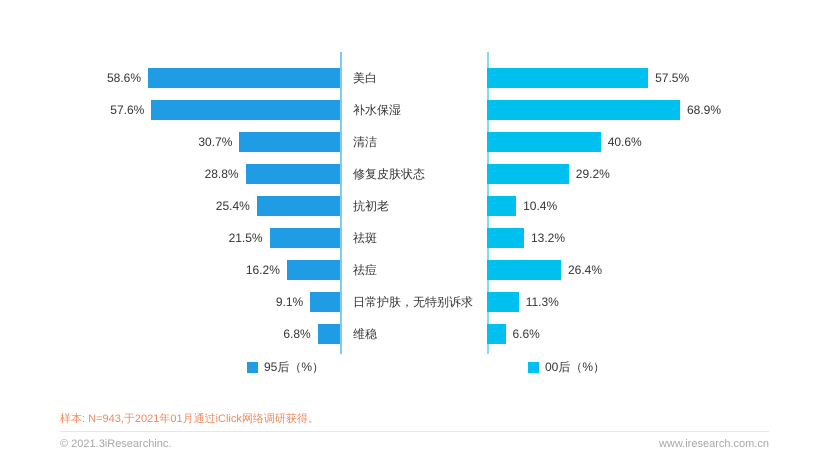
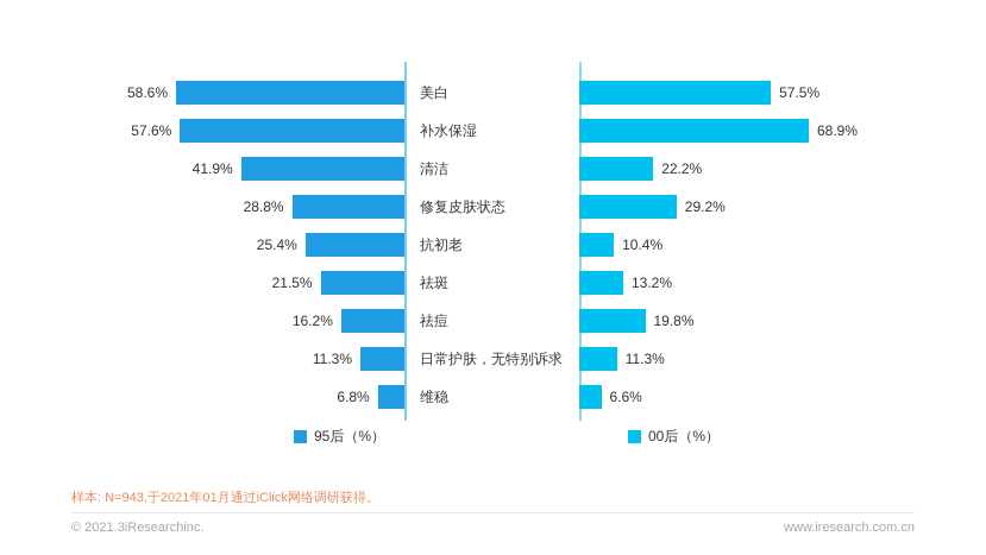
95后（%）/清洁: 30.7% -> 41.9%
00后（%）/清洁: 40.6% -> 22.2%
00后（%）/祛痘: 26.4% -> 19.8%
95后（%）/日常护肤，无特别诉求: 9.1% -> 11.3%
